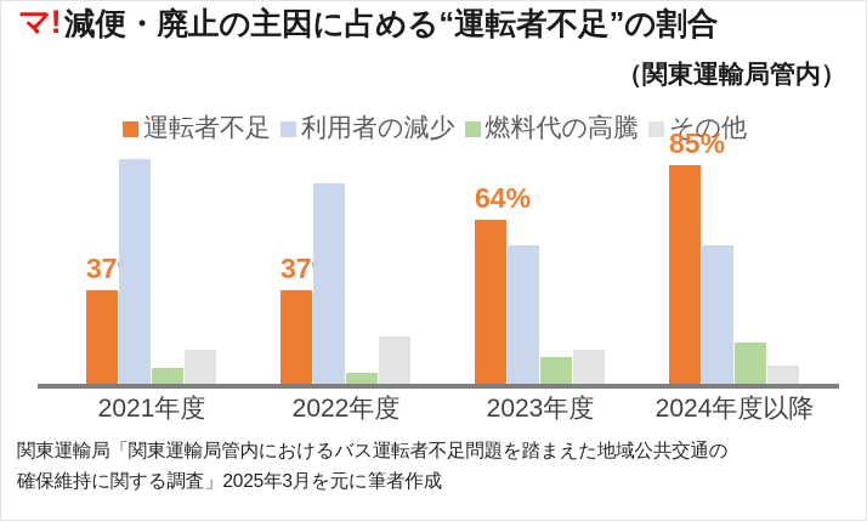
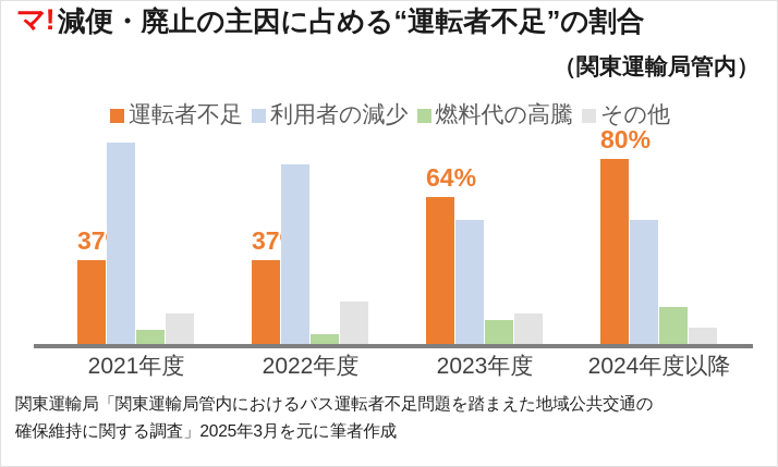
運転者不足/2024年度以降: 85% -> 80%
